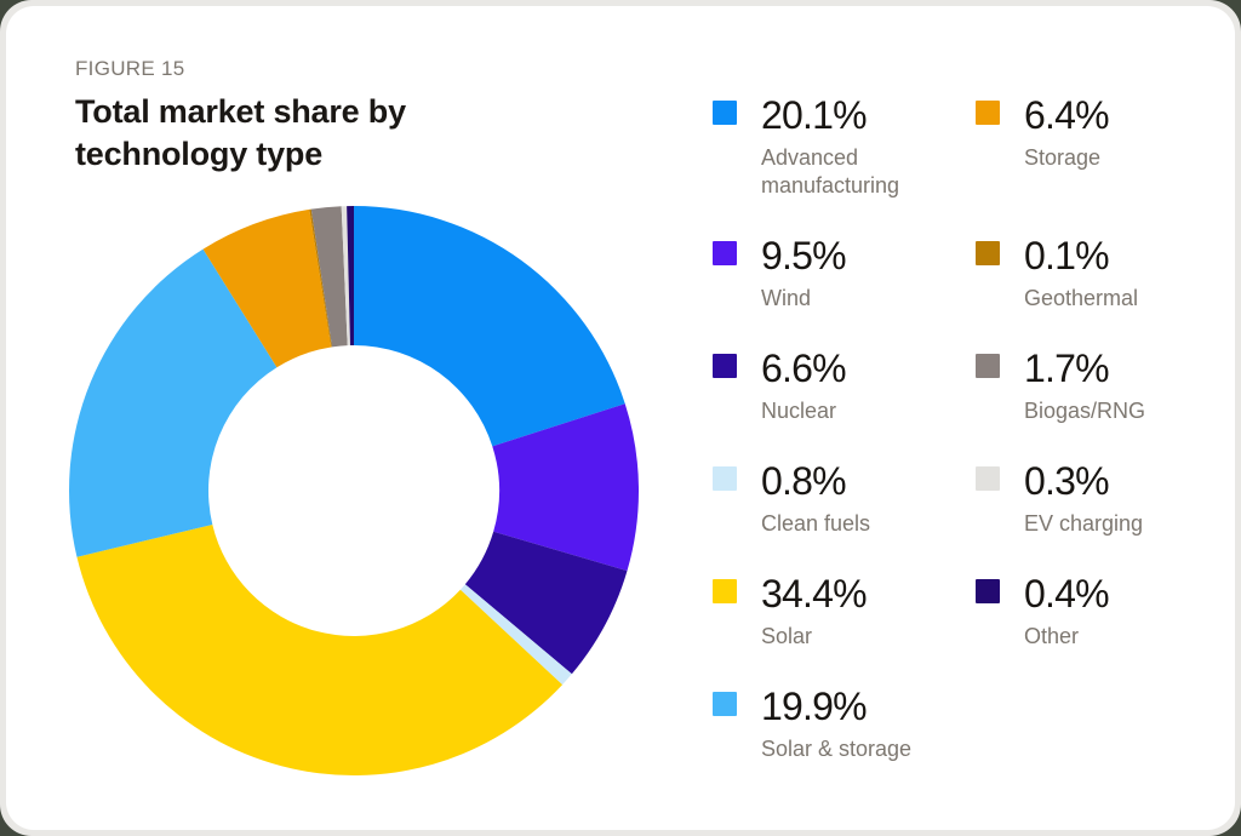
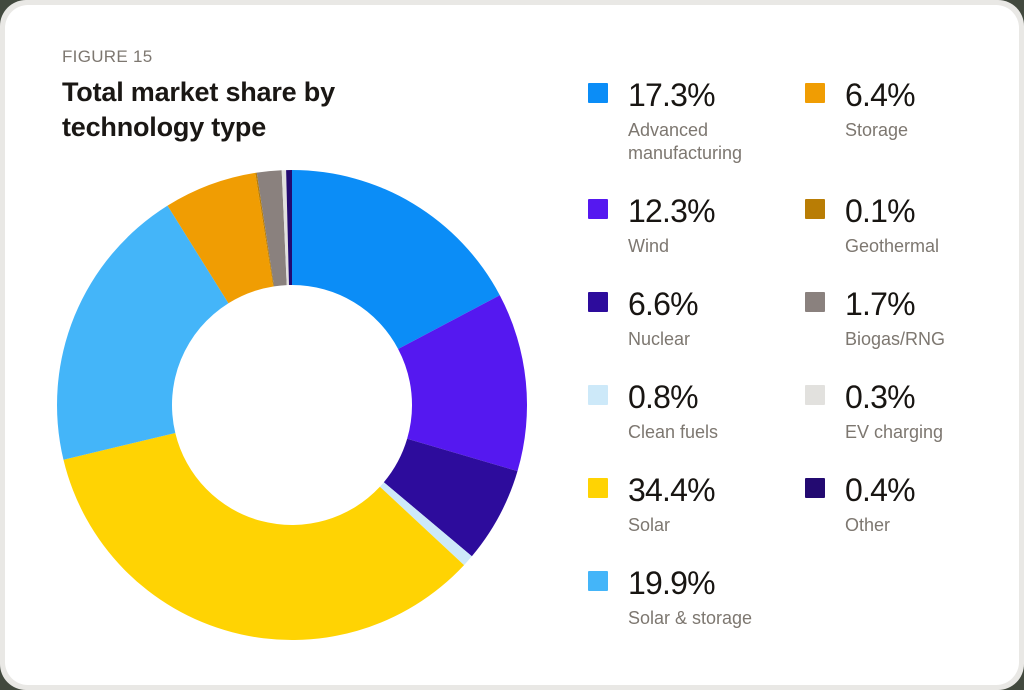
Advanced manufacturing: 20.1% -> 17.3%
Wind: 9.5% -> 12.3%
